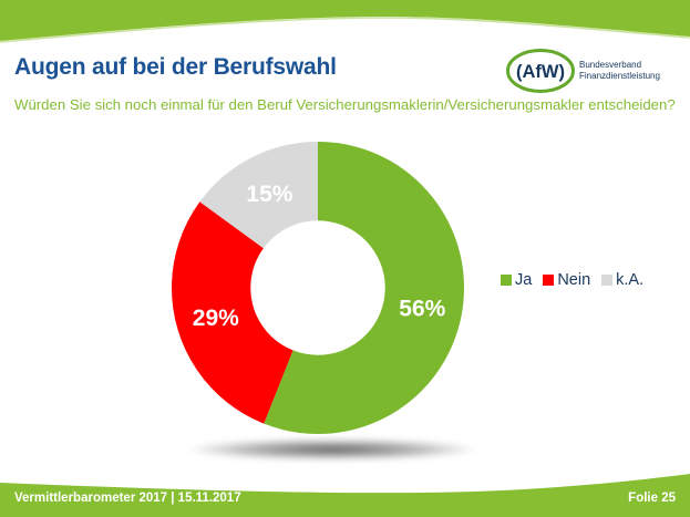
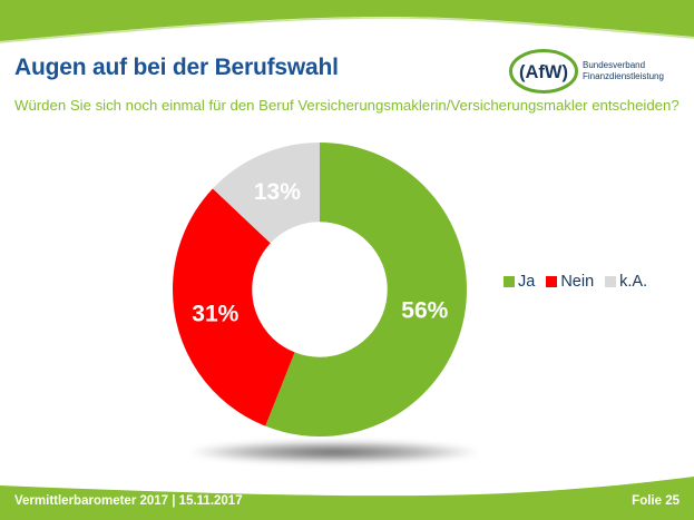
Nein: 29% -> 31%
k.A.: 15% -> 13%
